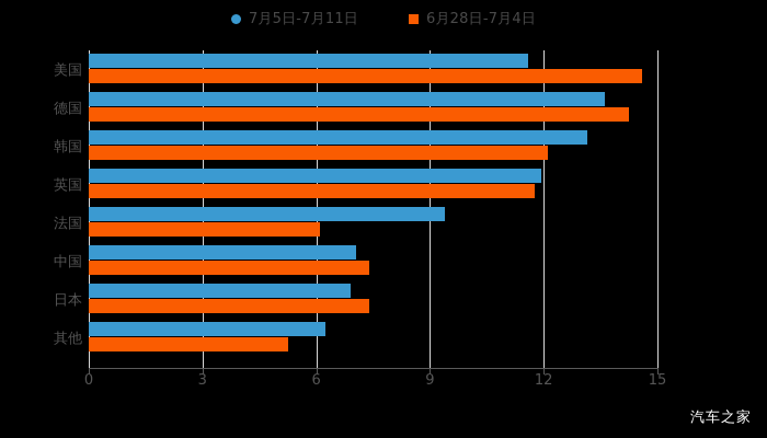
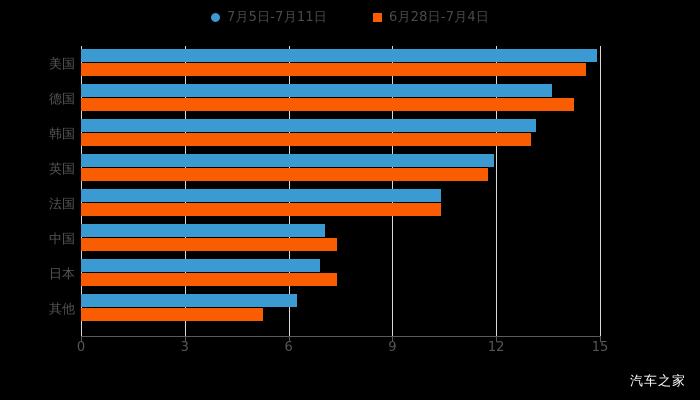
7月5日-7月11日/美国: 11.6 -> 14.9
6月28日-7月4日/韩国: 12.1 -> 13.0
7月5日-7月11日/法国: 9.4 -> 10.4
6月28日-7月4日/法国: 6.1 -> 10.4
